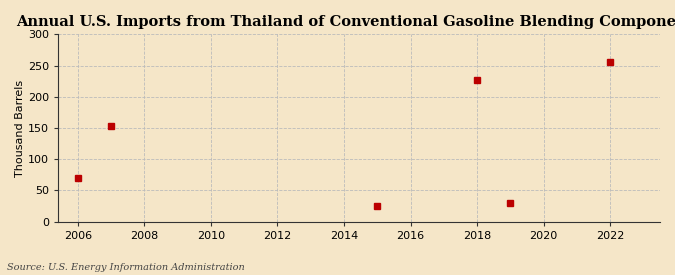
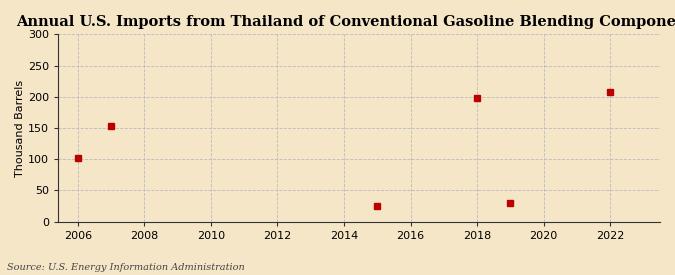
2006: 70 -> 102
2018: 227 -> 198
2022: 255 -> 208
